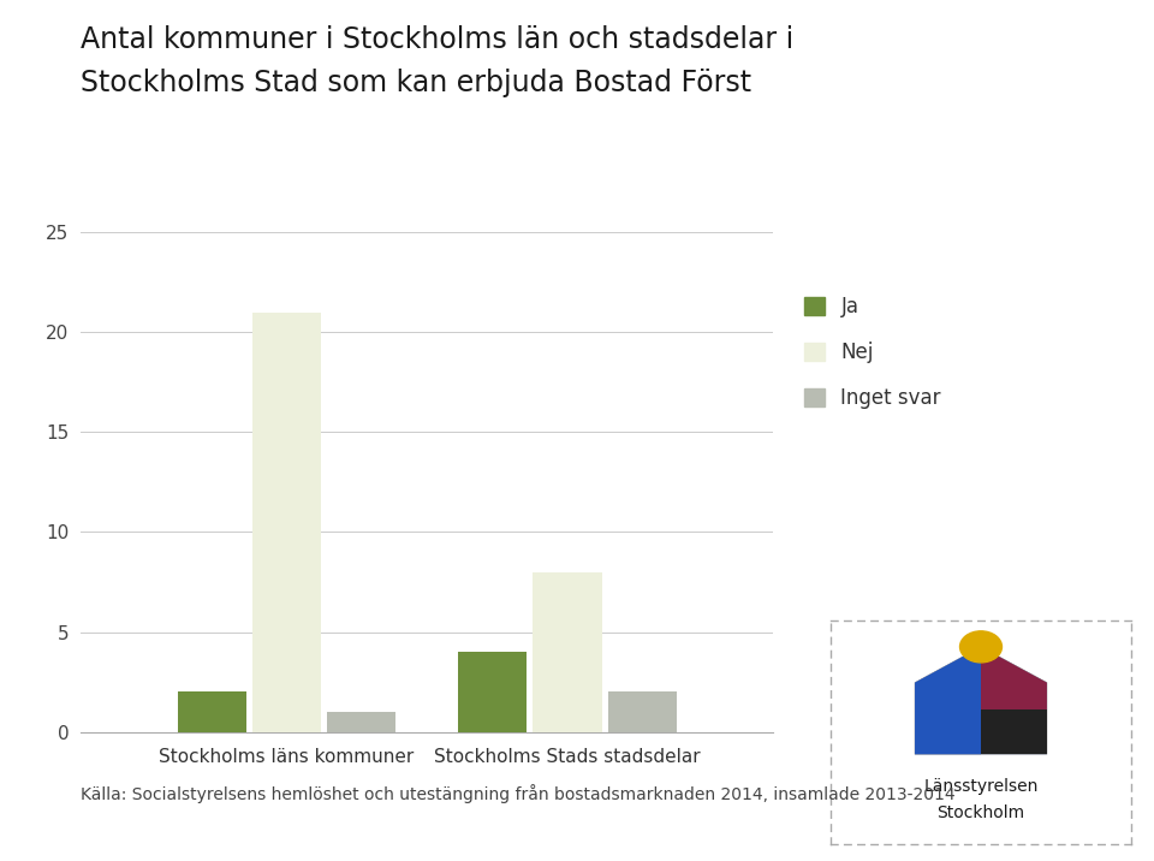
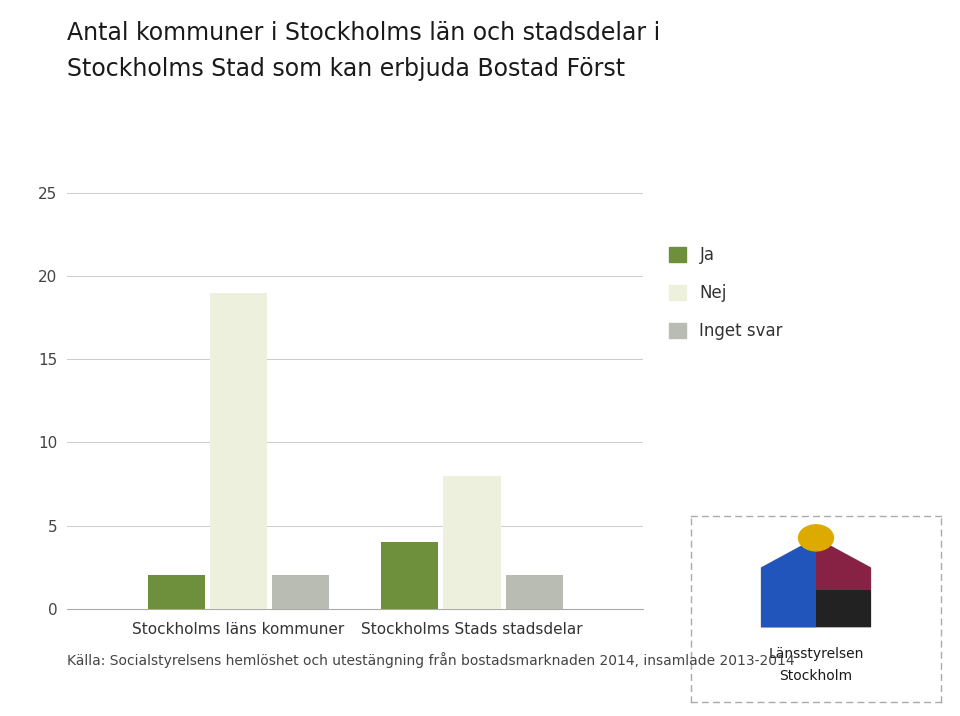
Nej/Stockholms läns kommuner: 21 -> 19
Inget svar/Stockholms läns kommuner: 1 -> 2
